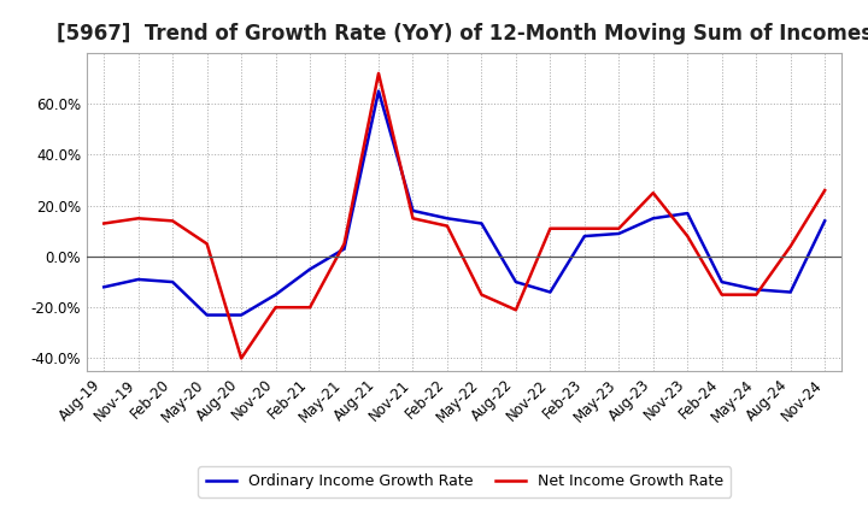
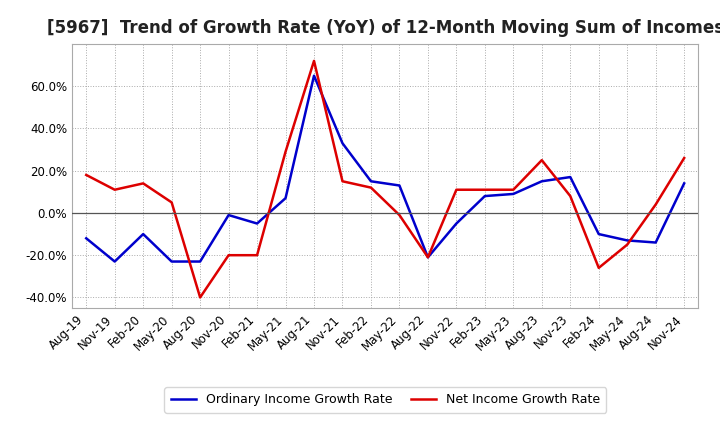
Net Income Growth Rate/Aug-19: 13% -> 18%
Ordinary Income Growth Rate/Nov-19: -9% -> -23%
Net Income Growth Rate/Nov-19: 15% -> 11%
Ordinary Income Growth Rate/Nov-20: -15% -> -1%
Ordinary Income Growth Rate/May-21: 3% -> 7%
Net Income Growth Rate/May-21: 5% -> 29%
Ordinary Income Growth Rate/Nov-21: 18% -> 33%
Net Income Growth Rate/May-22: -15% -> -1%
Ordinary Income Growth Rate/Aug-22: -10% -> -21%
Ordinary Income Growth Rate/Nov-22: -14% -> -5%
Net Income Growth Rate/Feb-24: -15% -> -26%
